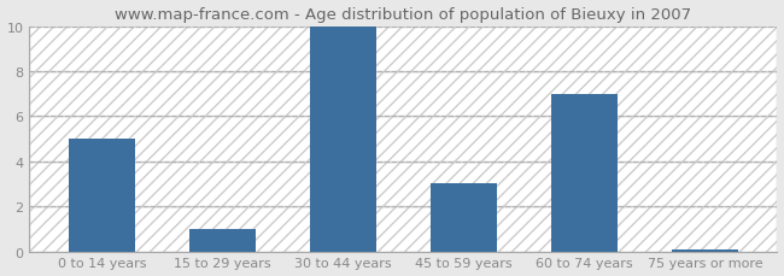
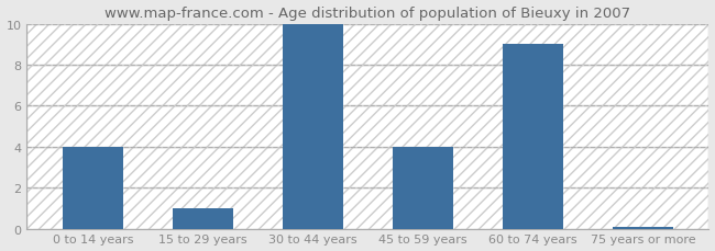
0 to 14 years: 5.0 -> 4.0
45 to 59 years: 3.0 -> 4.0
60 to 74 years: 7.0 -> 9.0
